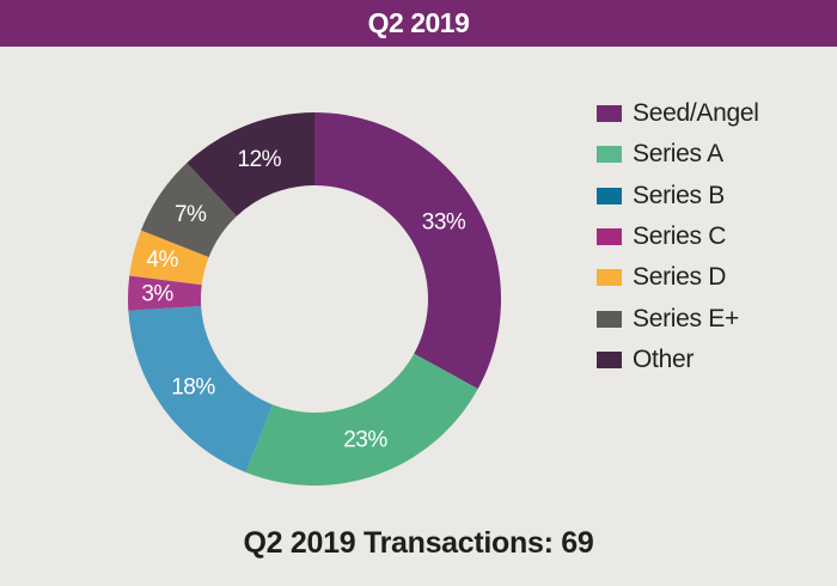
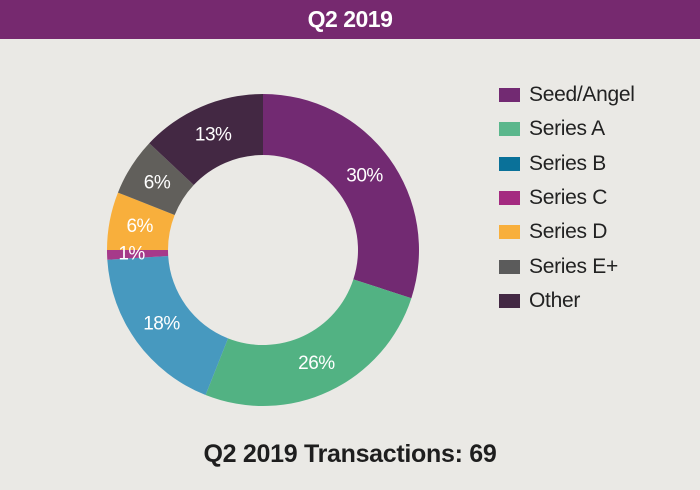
Seed/Angel: 33% -> 30%
Series A: 23% -> 26%
Series C: 3% -> 1%
Series D: 4% -> 6%
Series E+: 7% -> 6%
Other: 12% -> 13%
